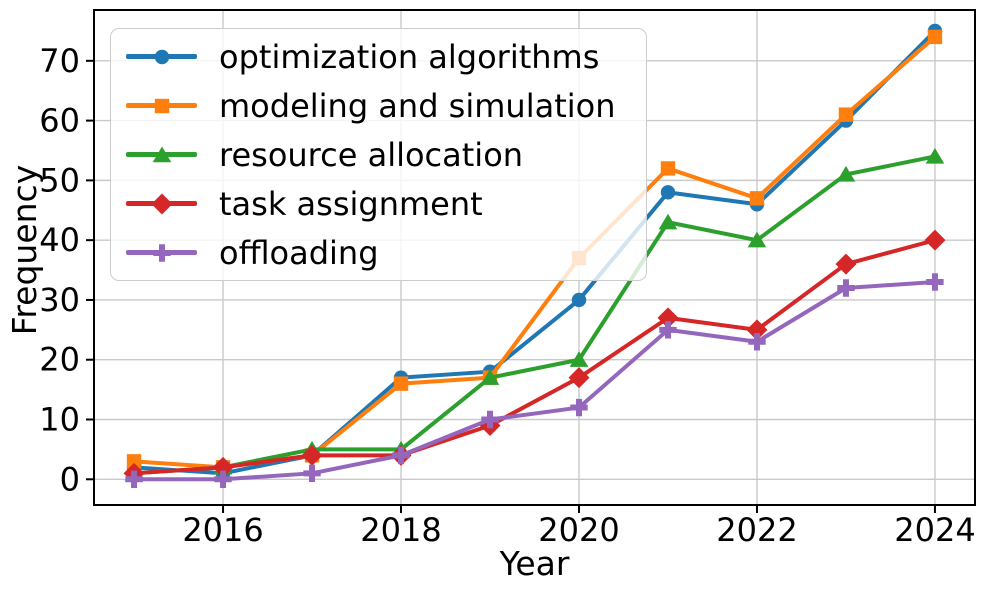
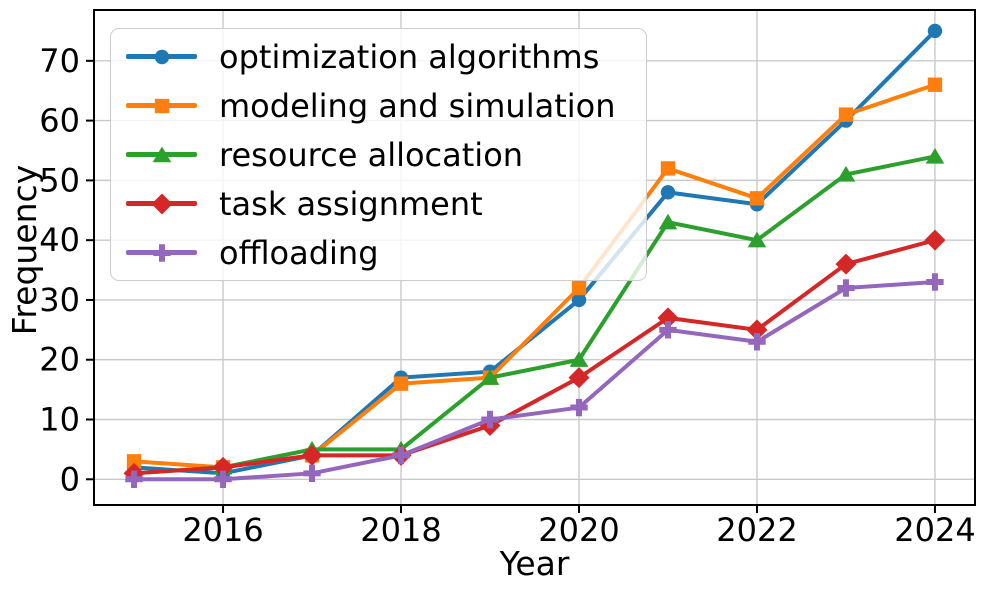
modeling and simulation/2020: 37 -> 32
modeling and simulation/2024: 74 -> 66
